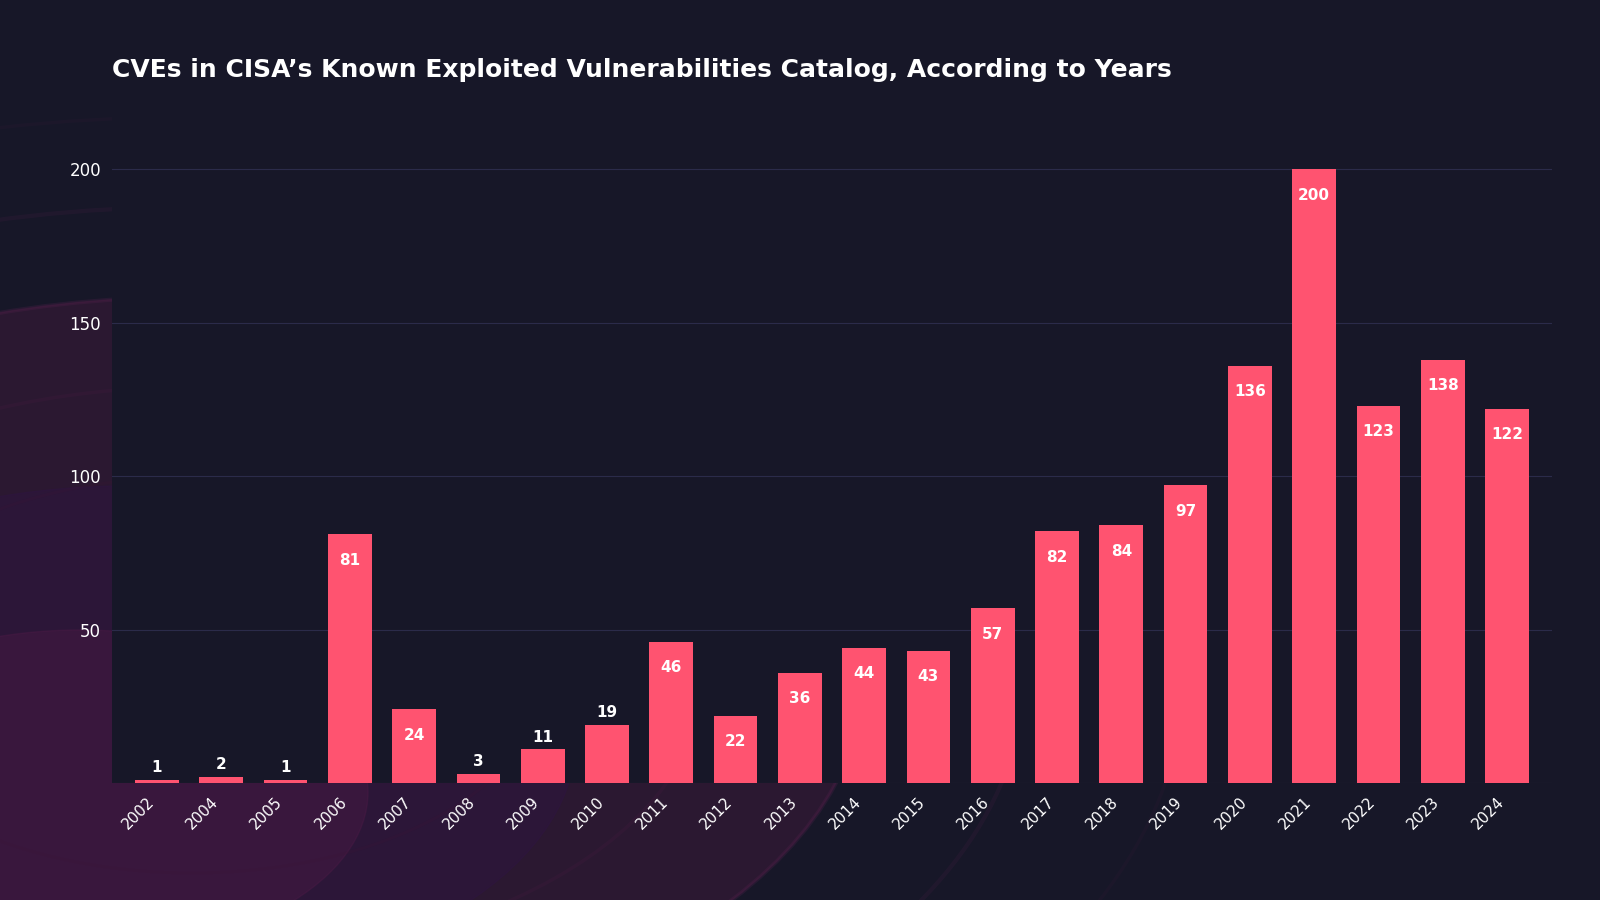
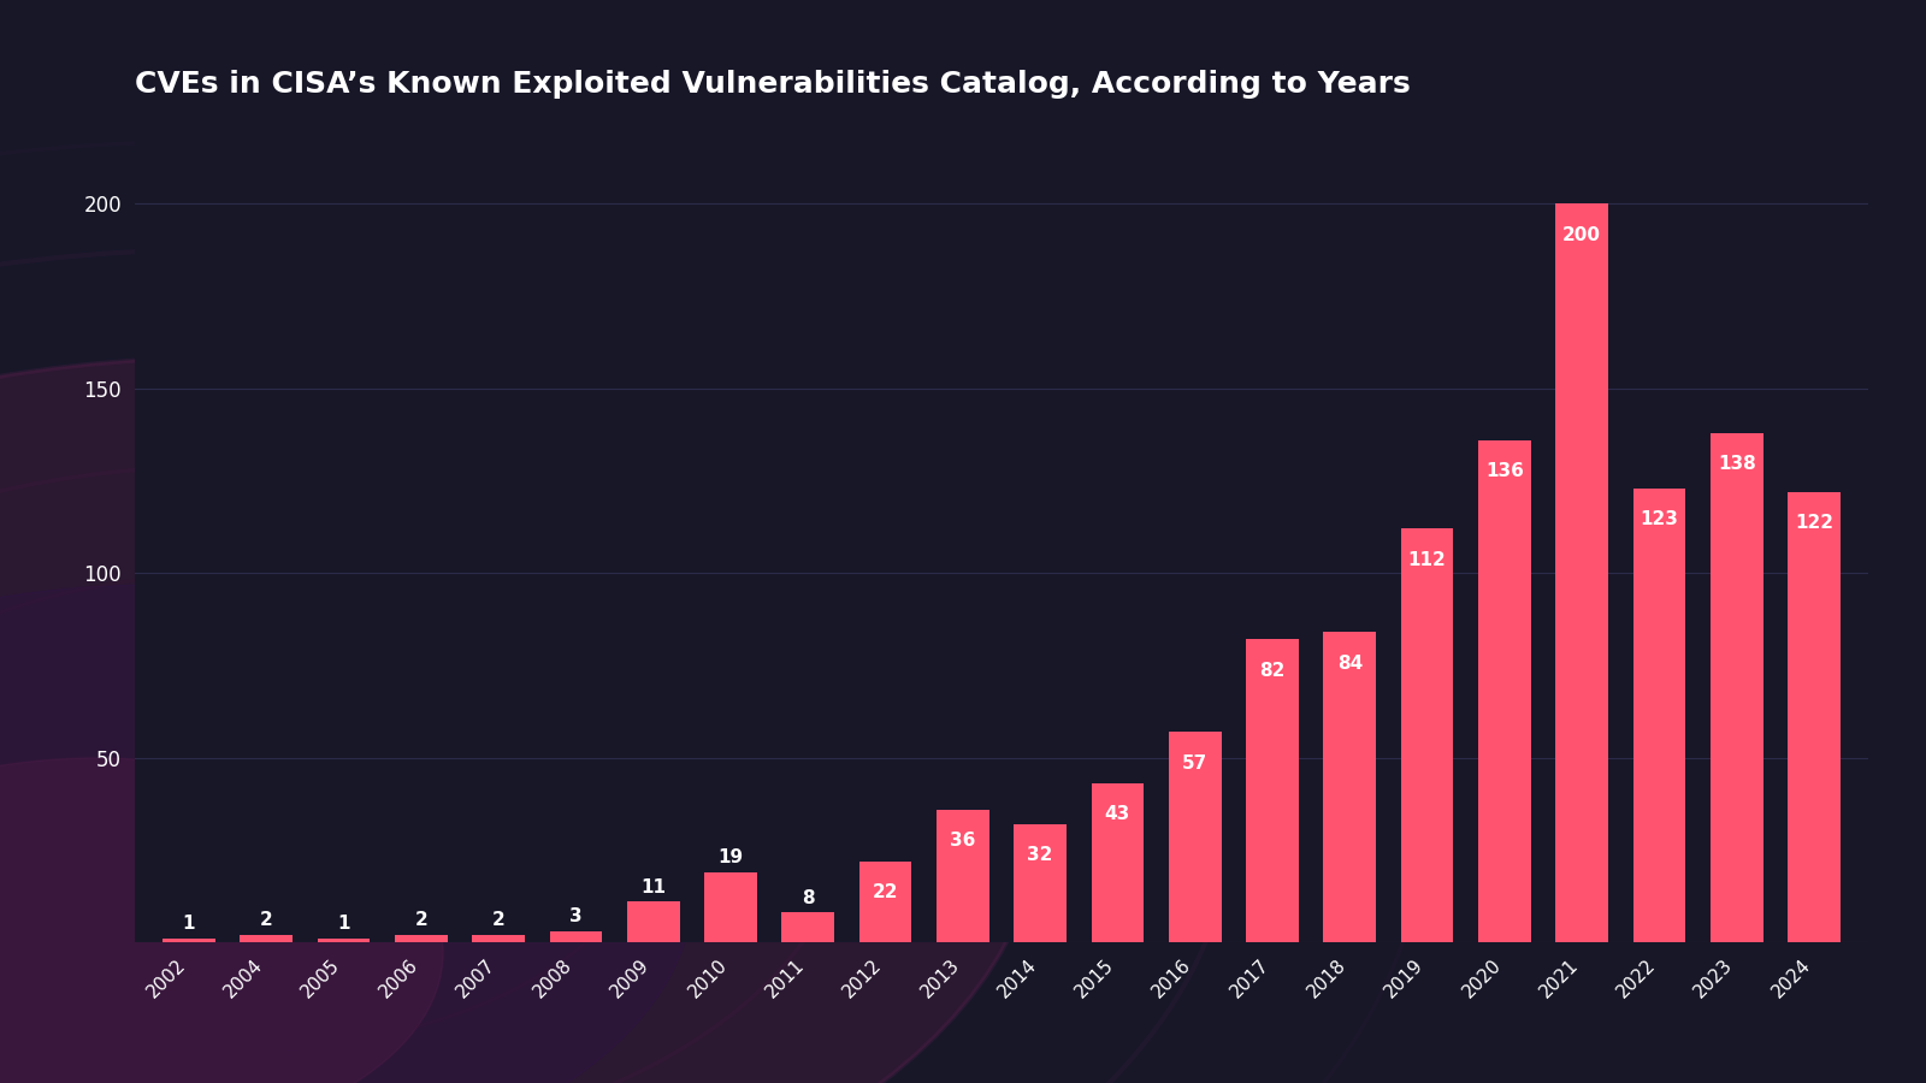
2006: 81 -> 2
2007: 24 -> 2
2011: 46 -> 8
2014: 44 -> 32
2019: 97 -> 112
